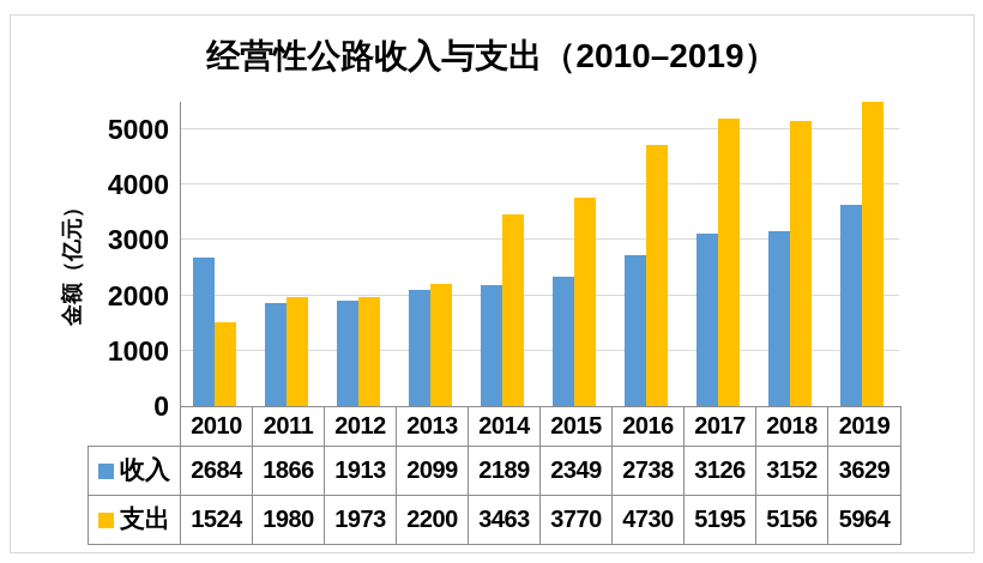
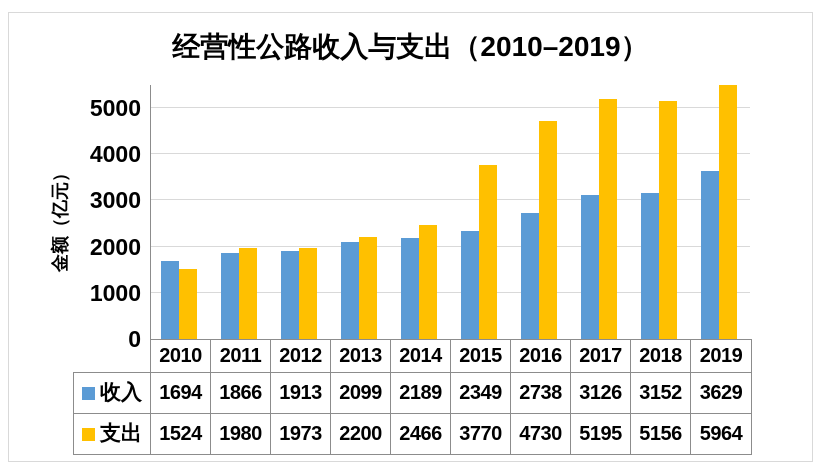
收入/2010: 2684 -> 1694
支出/2014: 3463 -> 2466
